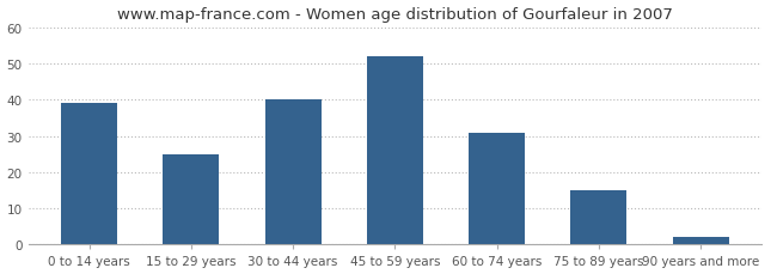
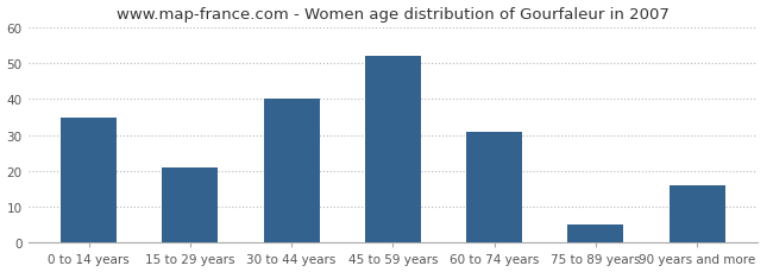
0 to 14 years: 39 -> 35
15 to 29 years: 25 -> 21
75 to 89 years: 15 -> 5
90 years and more: 2 -> 16
